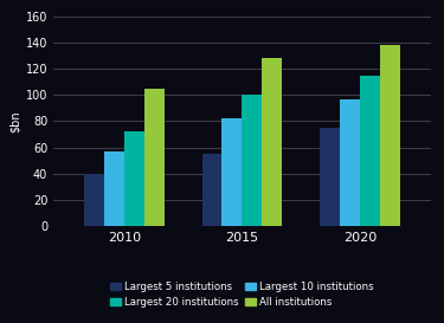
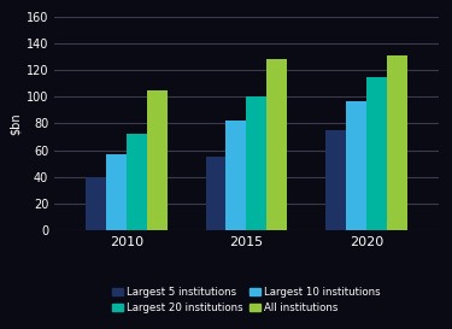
All institutions/2020: 138 -> 131
